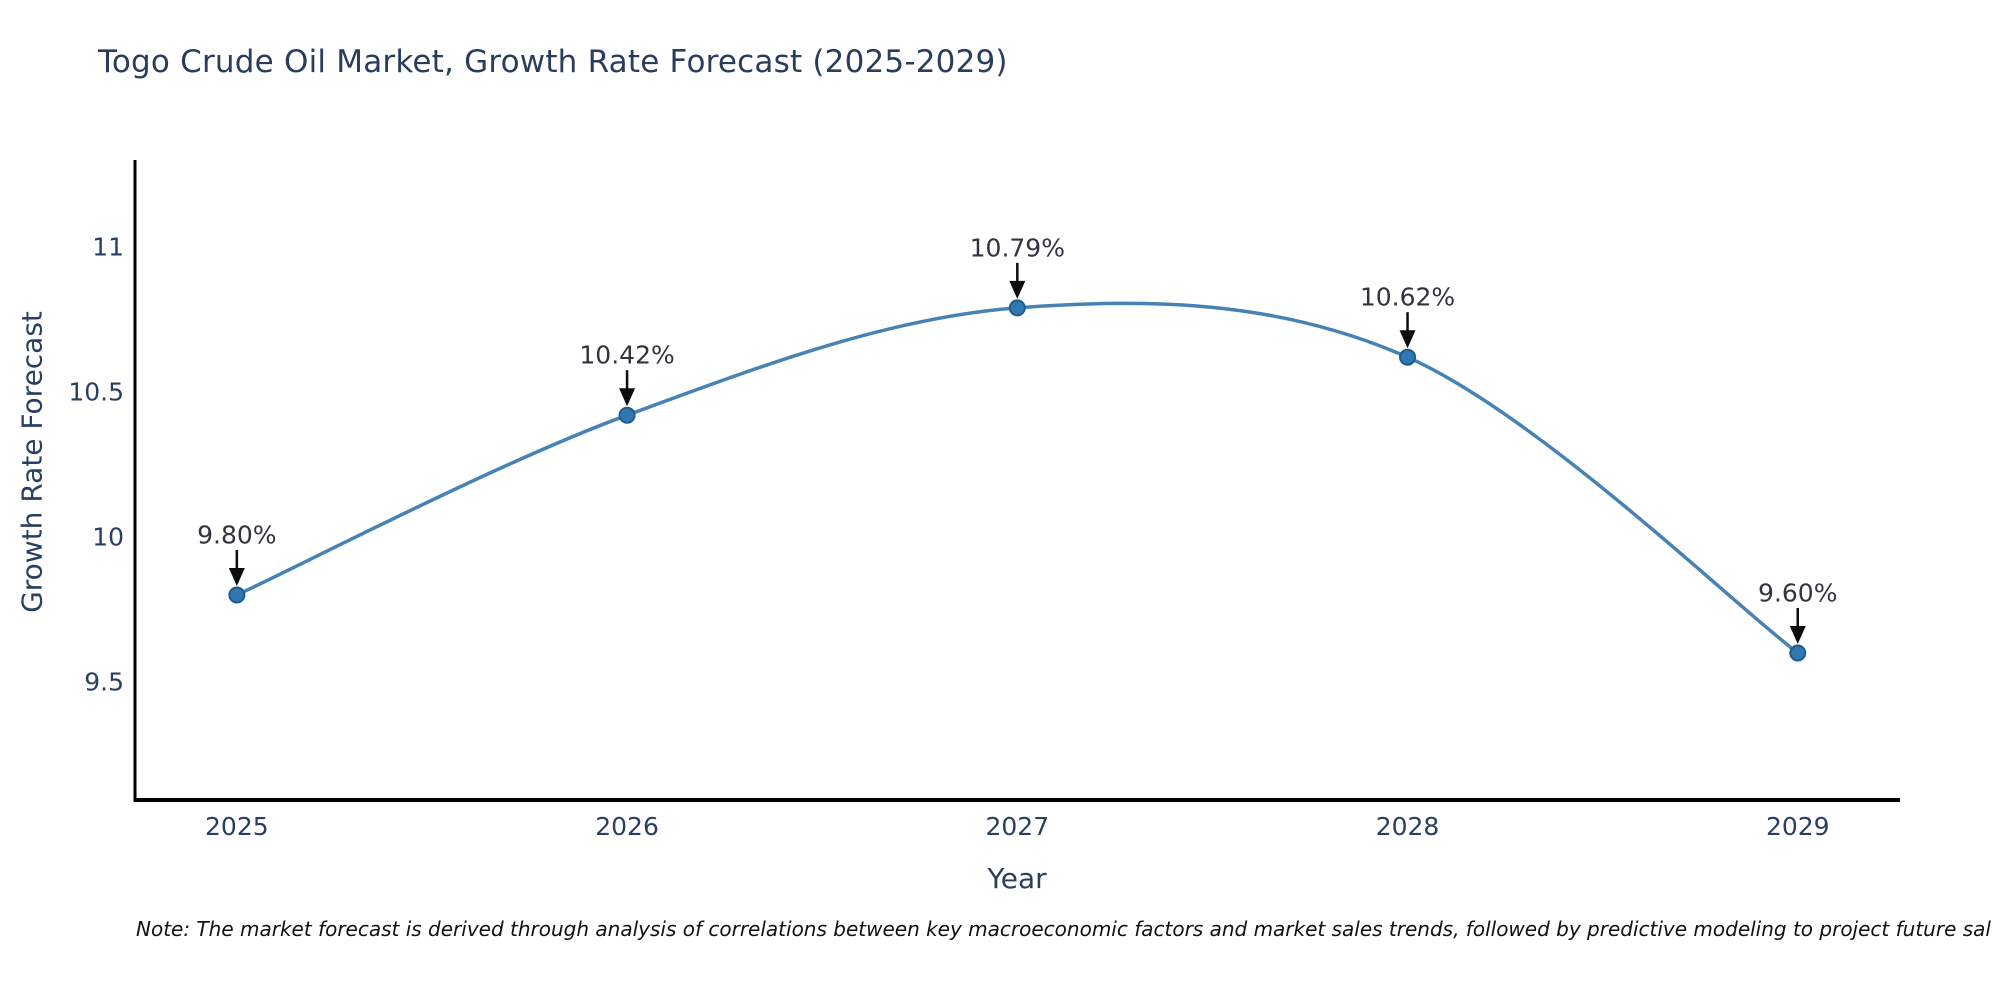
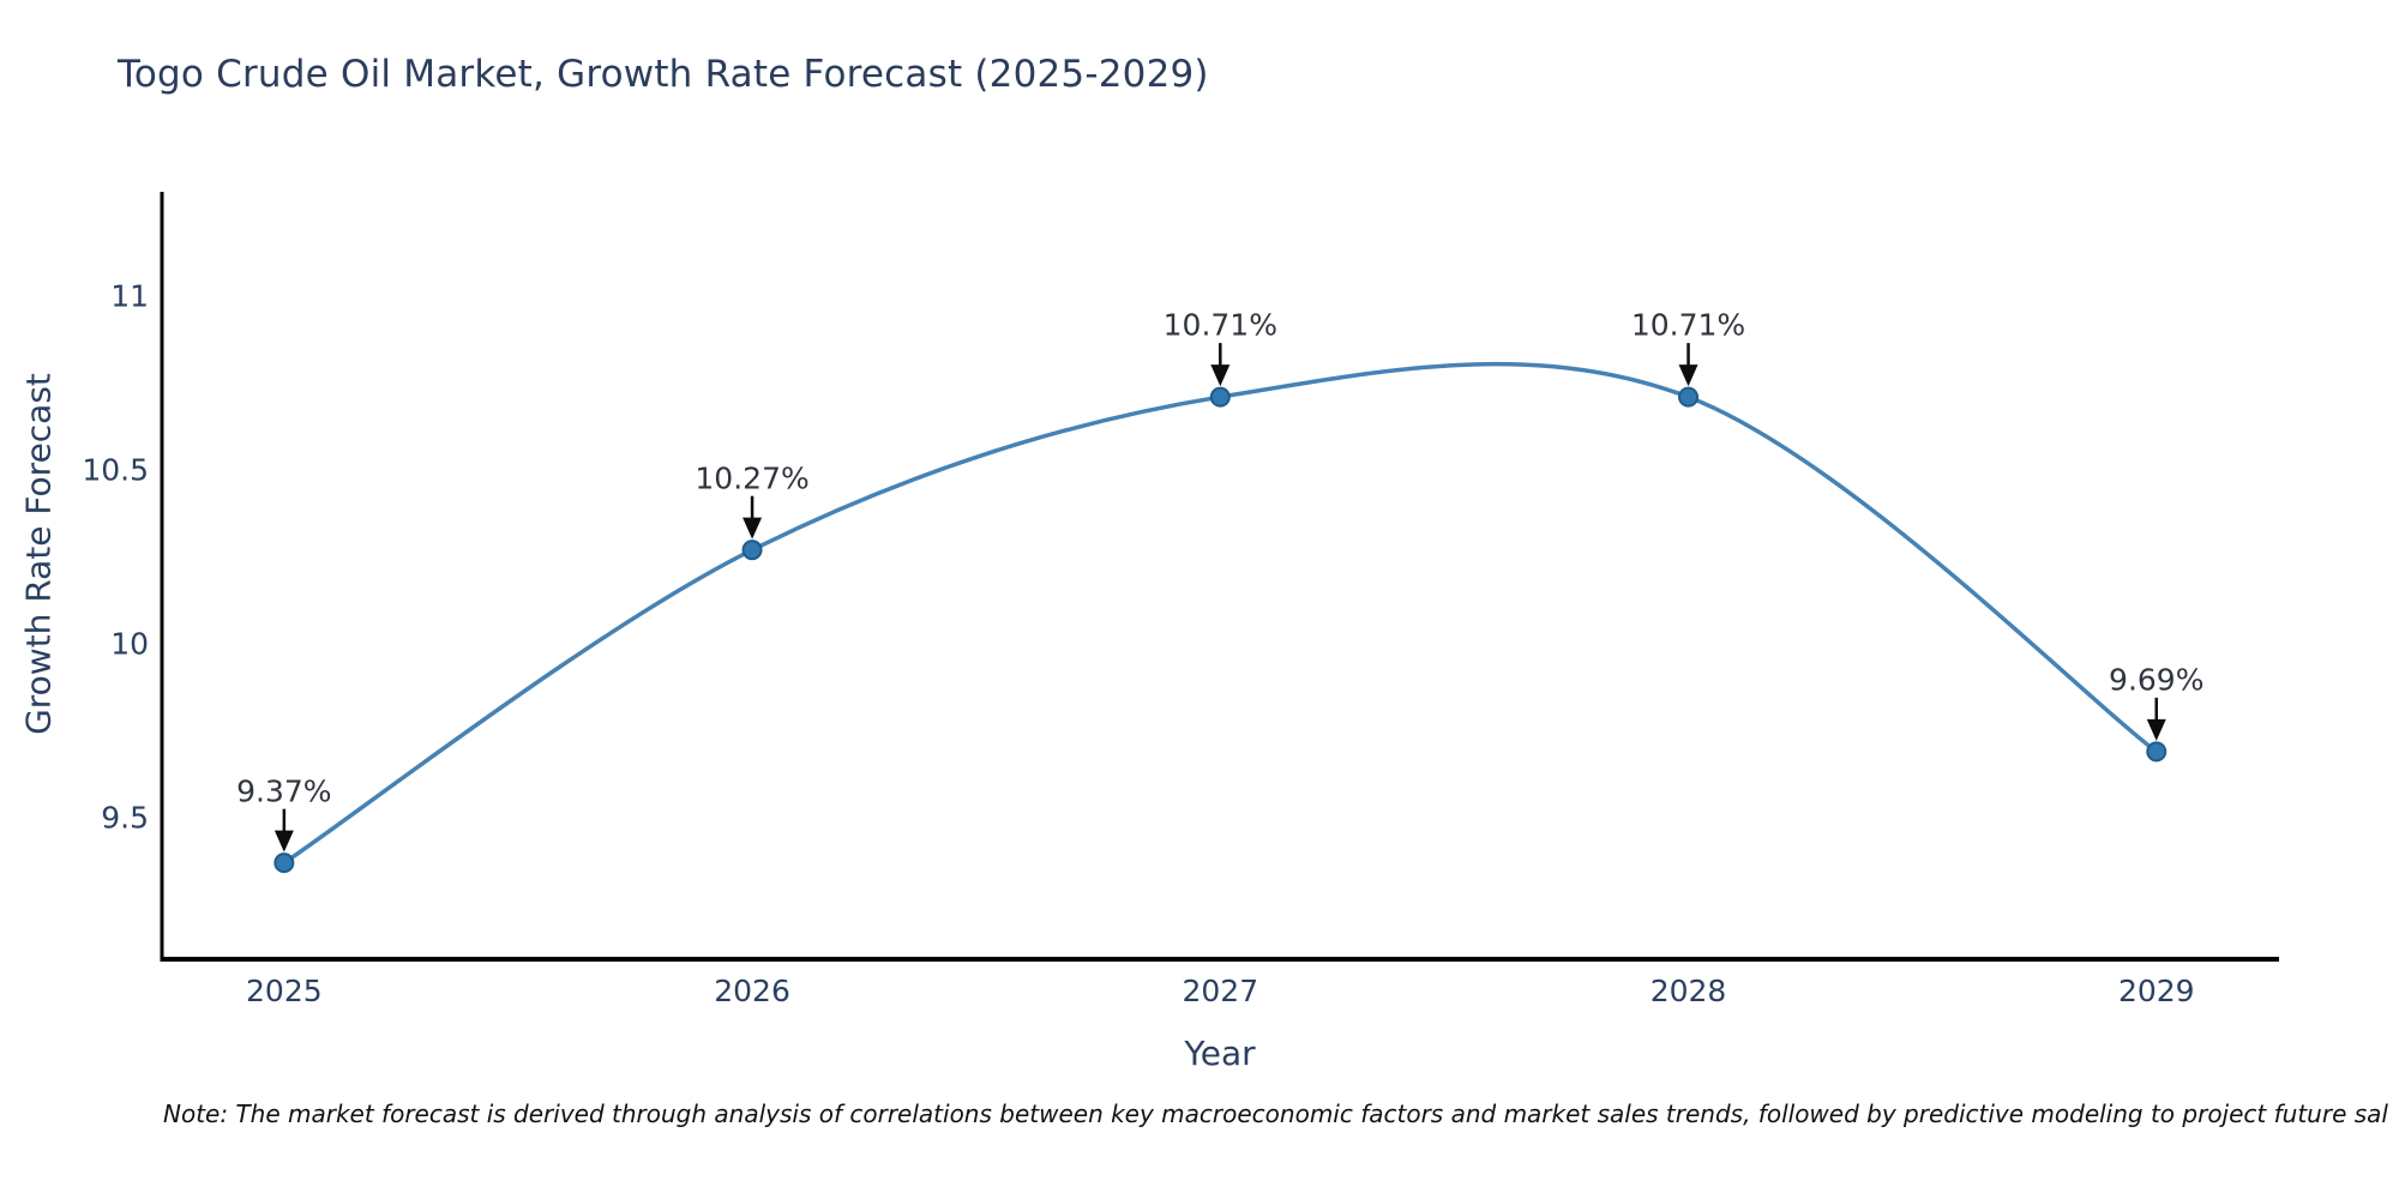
2025: 9.80% -> 9.37%
2026: 10.42% -> 10.27%
2027: 10.79% -> 10.71%
2028: 10.62% -> 10.71%
2029: 9.60% -> 9.69%
